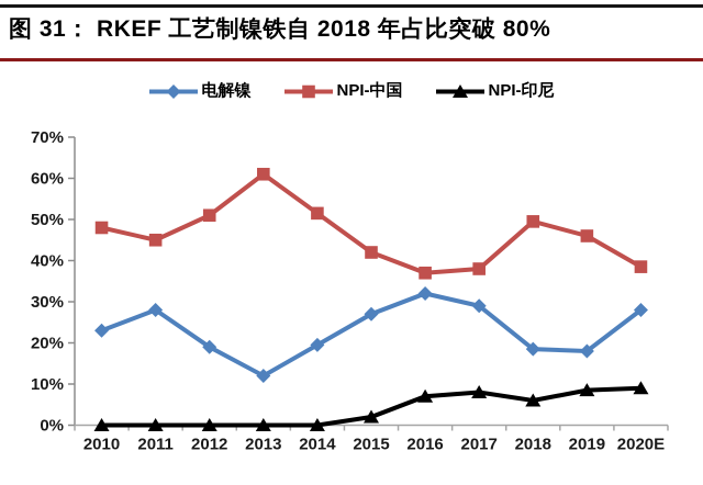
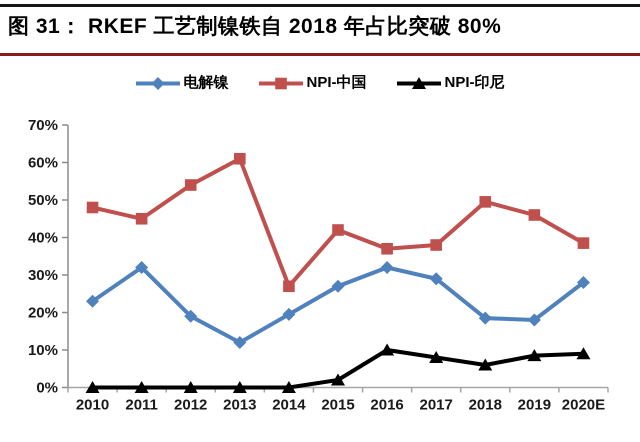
电解镍/2011: 28% -> 32%
NPI-中国/2012: 51% -> 54%
NPI-中国/2014: 52% -> 27%
NPI-印尼/2016: 7% -> 10%
